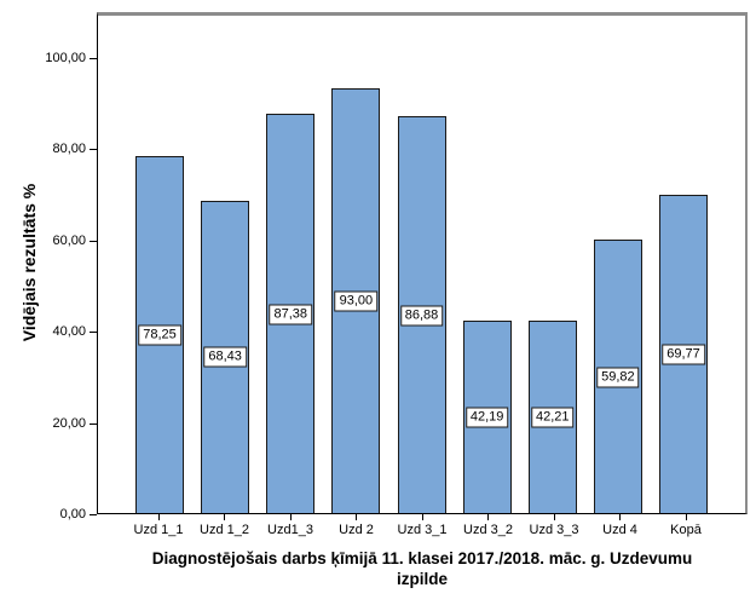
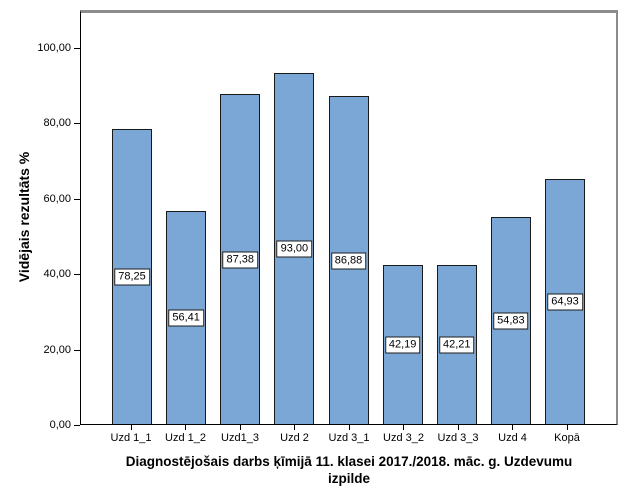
Uzd 1_2: 68,43 -> 56,41
Uzd 4: 59,82 -> 54,83
Kopā: 69,77 -> 64,93
